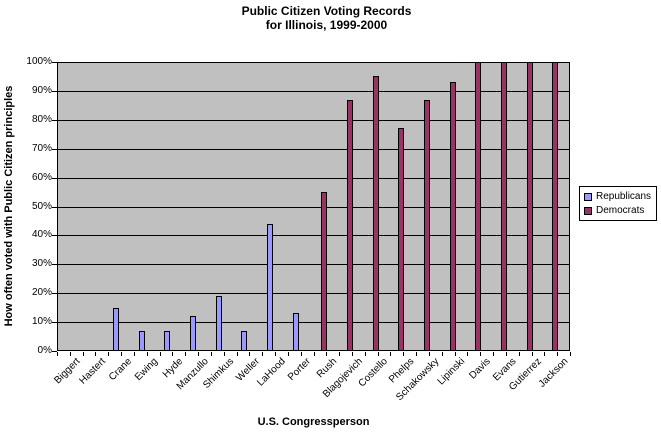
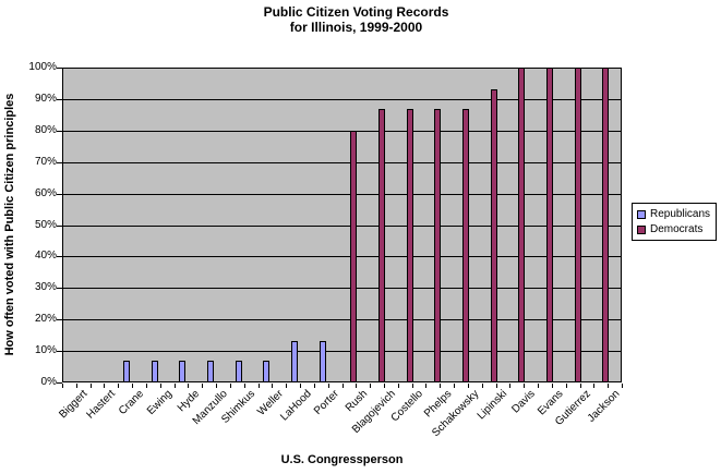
Republicans/Crane: 15% -> 7%
Republicans/Manzullo: 12% -> 7%
Republicans/Shimkus: 19% -> 7%
Republicans/LaHood: 44% -> 13%
Democrats/Rush: 55% -> 80%
Democrats/Costello: 95% -> 87%
Democrats/Phelps: 77% -> 87%
